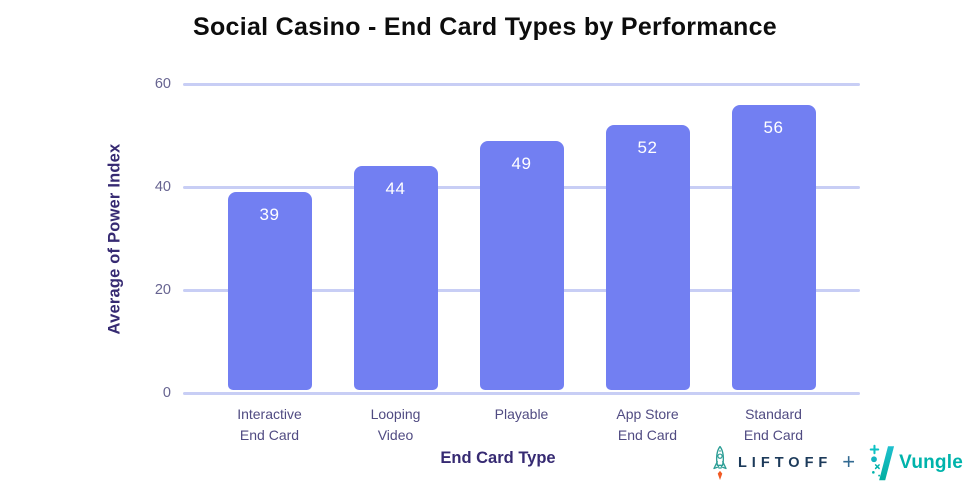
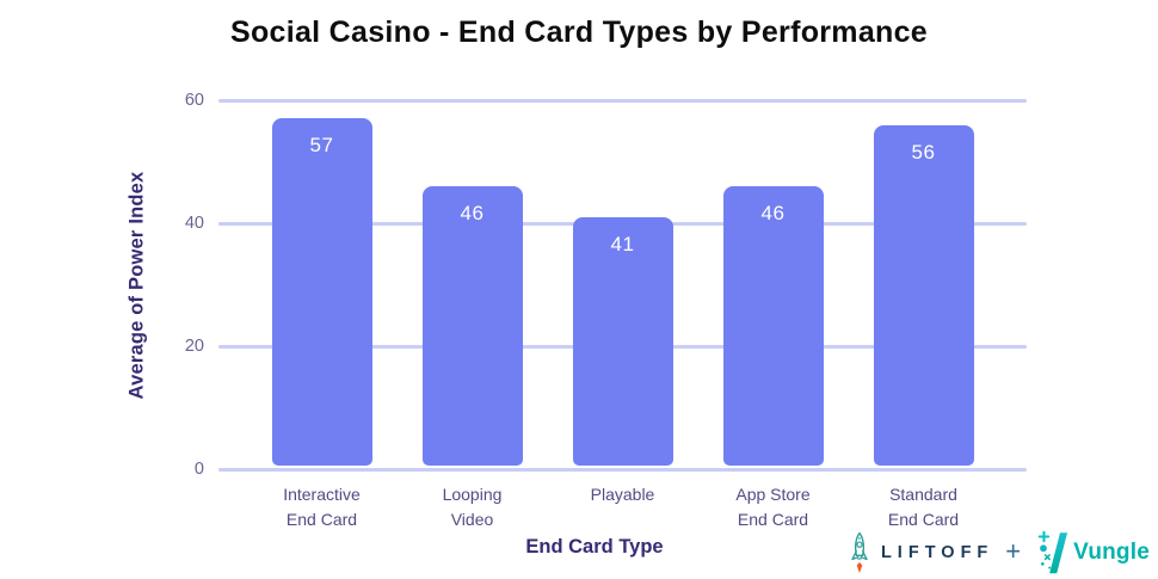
Interactive End Card: 39 -> 57
Looping Video: 44 -> 46
Playable: 49 -> 41
App Store End Card: 52 -> 46
